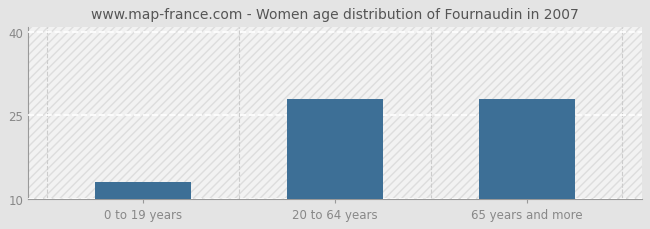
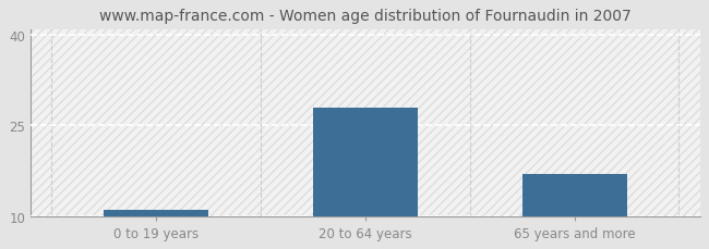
0 to 19 years: 13 -> 11
65 years and more: 28 -> 17
